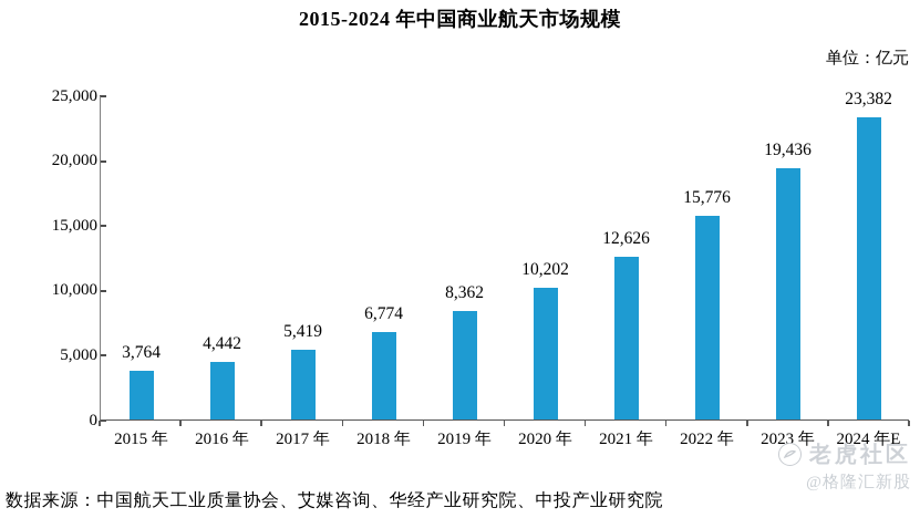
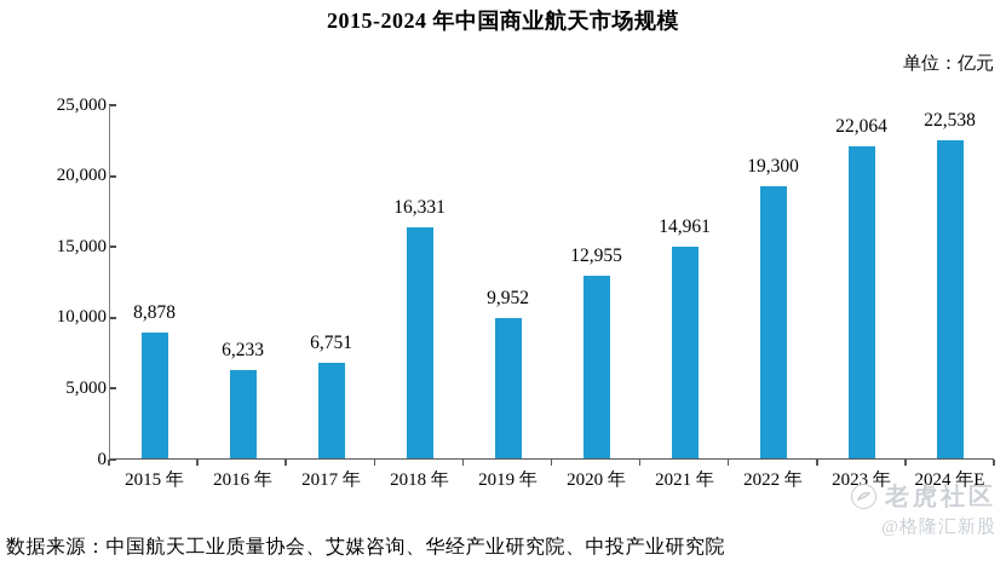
2015 年: 3,764 -> 8,878
2016 年: 4,442 -> 6,233
2017 年: 5,419 -> 6,751
2018 年: 6,774 -> 16,331
2019 年: 8,362 -> 9,952
2020 年: 10,202 -> 12,955
2021 年: 12,626 -> 14,961
2022 年: 15,776 -> 19,300
2023 年: 19,436 -> 22,064
2024 年E: 23,382 -> 22,538
